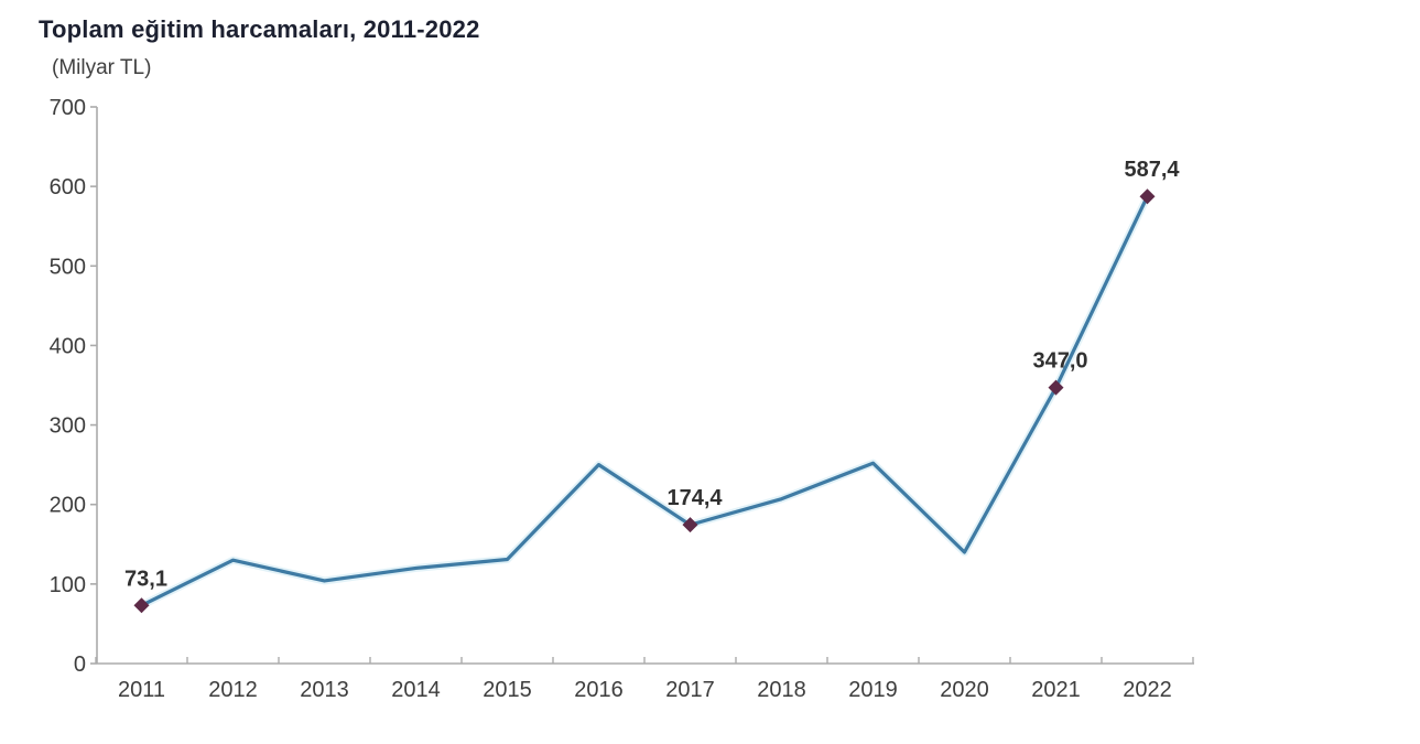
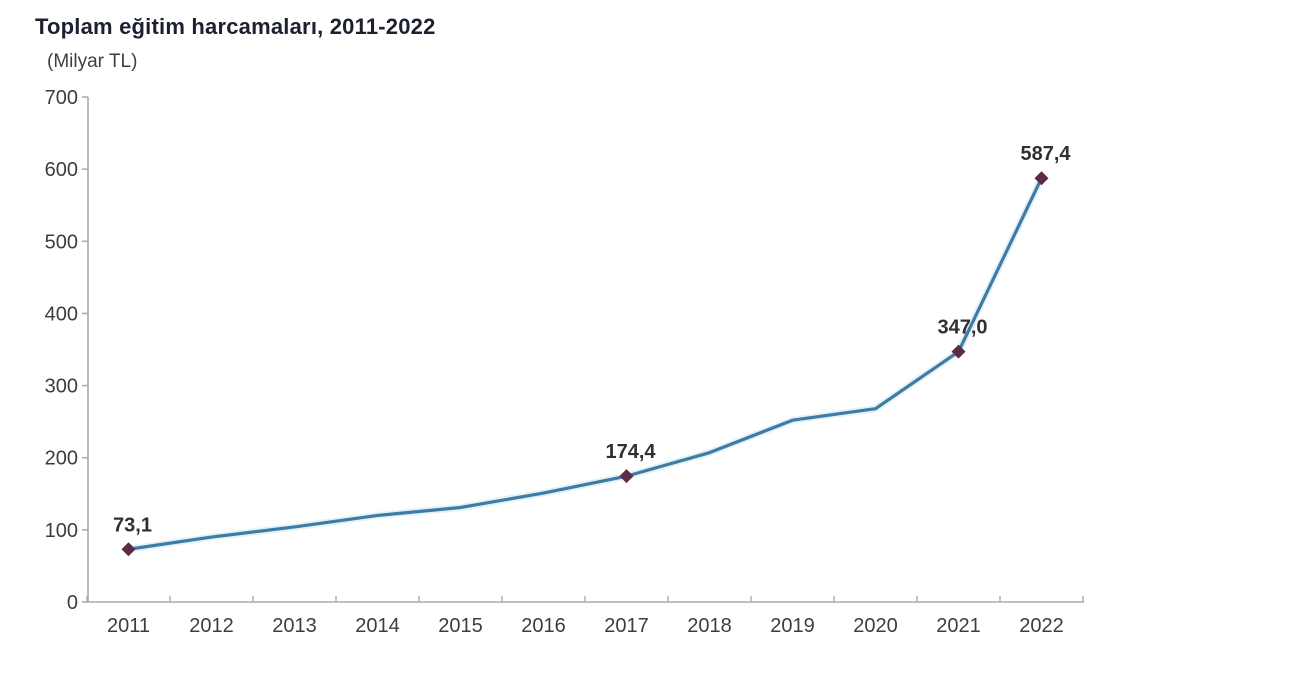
2012: 130 -> 90
2016: 250 -> 150
2020: 140 -> 270
